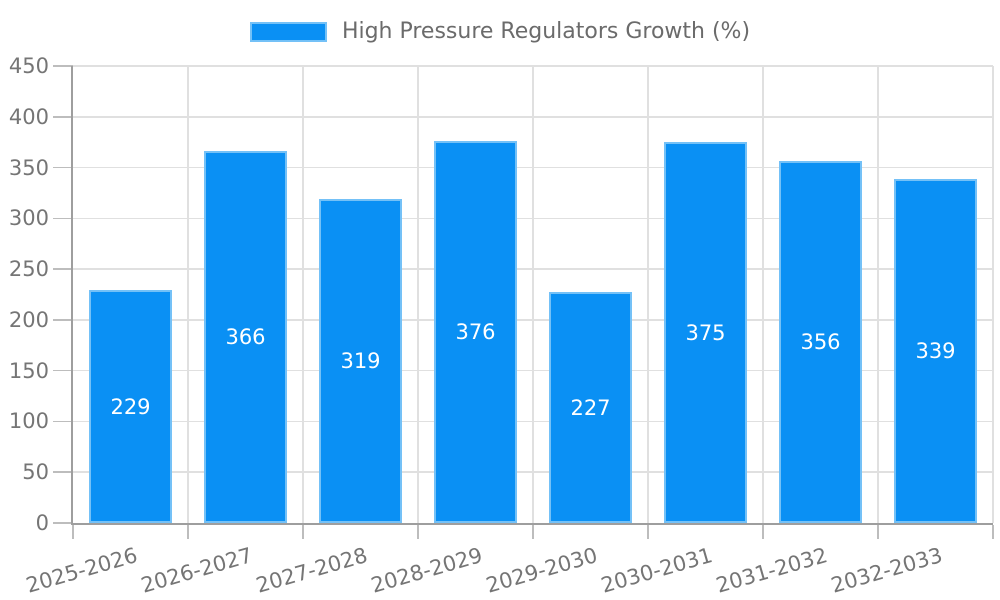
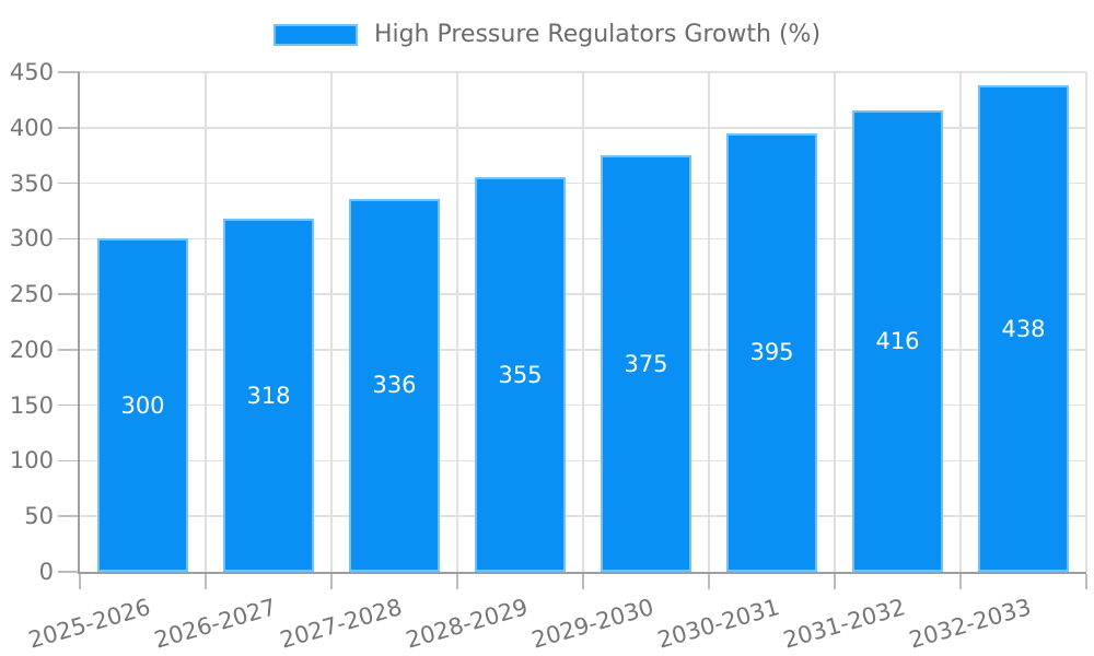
2025-2026: 229 -> 300
2026-2027: 366 -> 318
2027-2028: 319 -> 336
2028-2029: 376 -> 355
2029-2030: 227 -> 375
2030-2031: 375 -> 395
2031-2032: 356 -> 416
2032-2033: 339 -> 438
